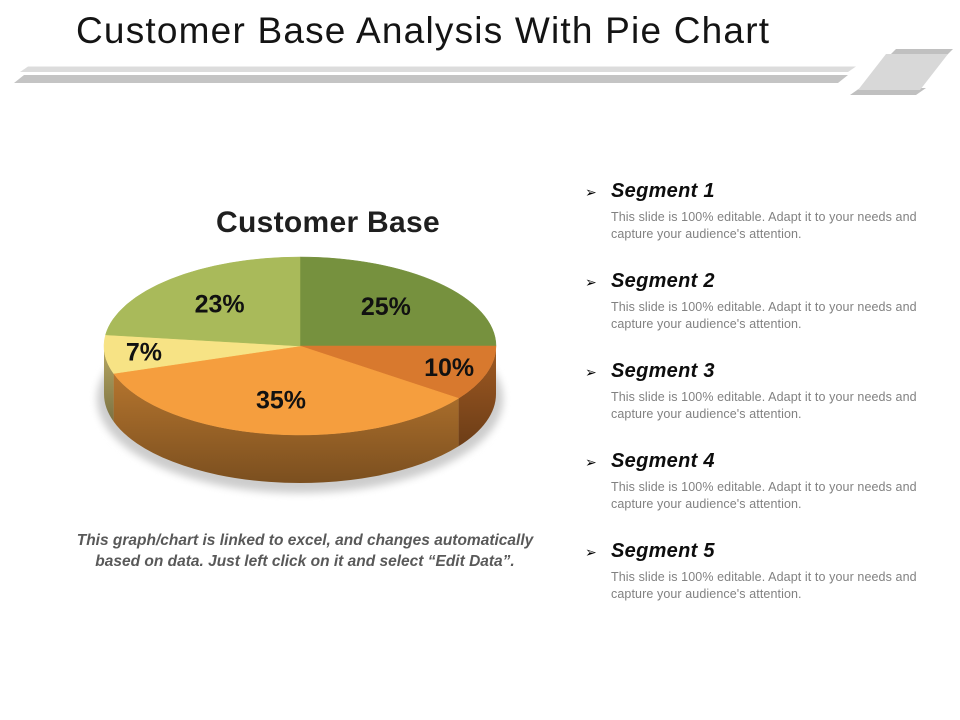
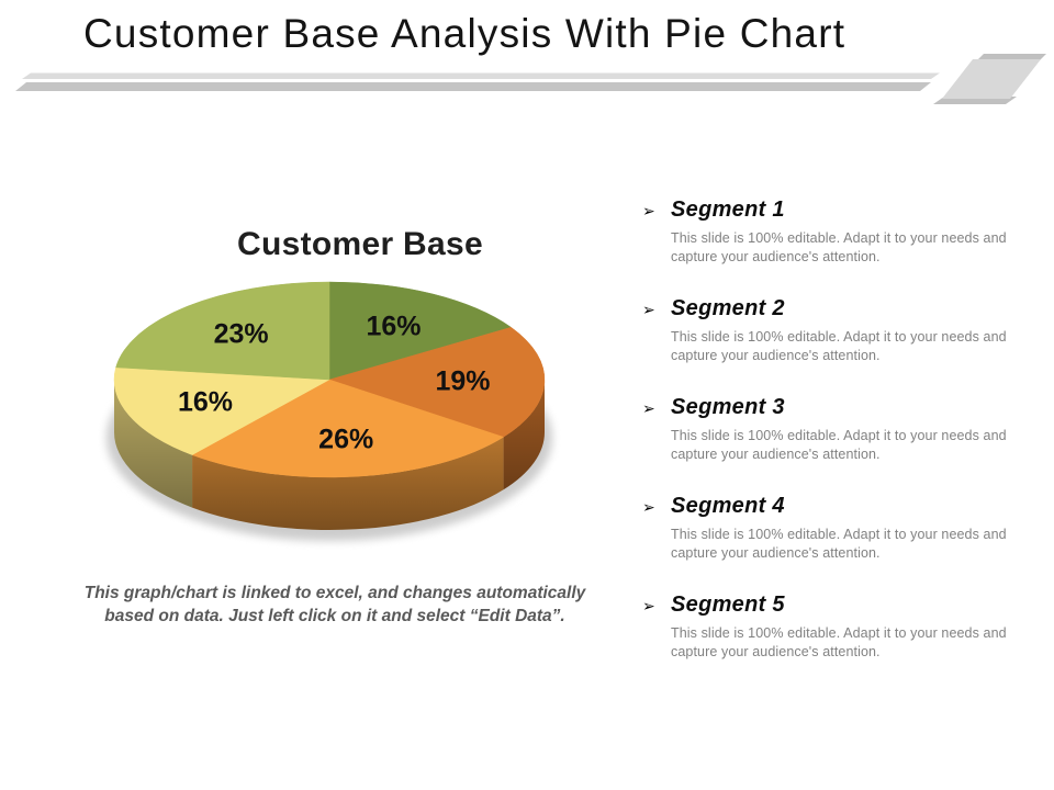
Segment 1: 25% -> 16%
Segment 2: 10% -> 19%
Segment 3: 35% -> 26%
Segment 4: 7% -> 16%
